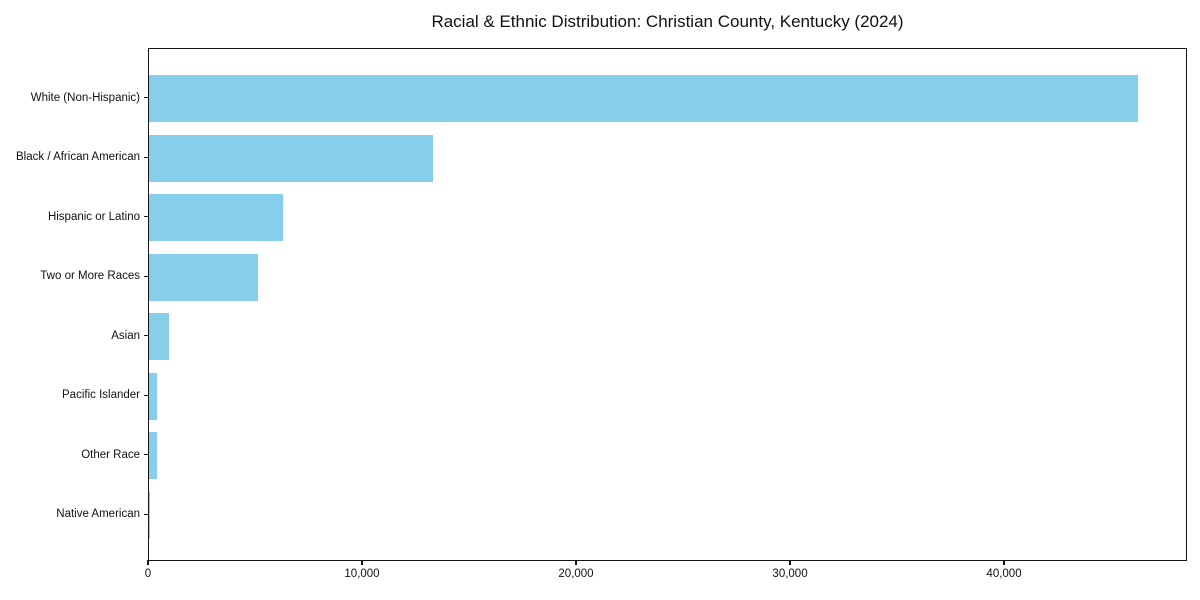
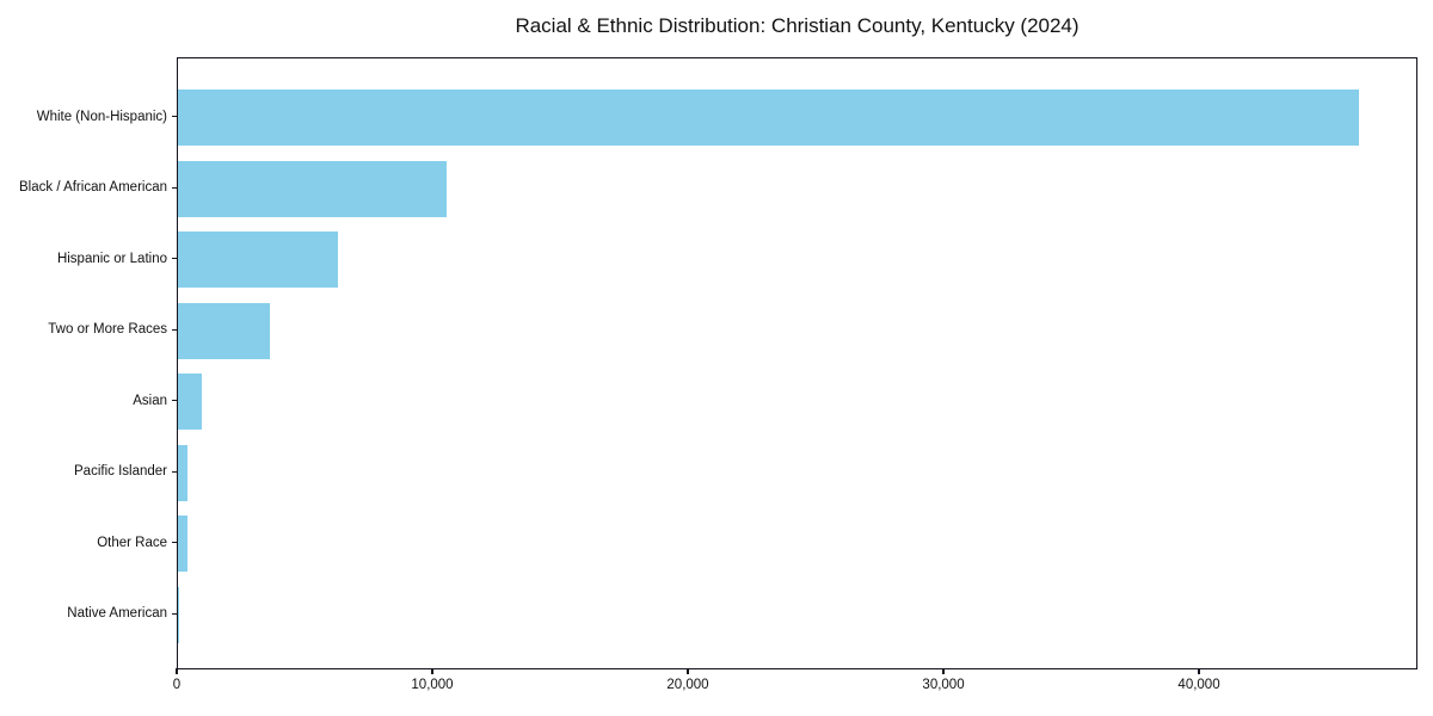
Black / African American: 13300 -> 10500
Two or More Races: 5100 -> 3600
